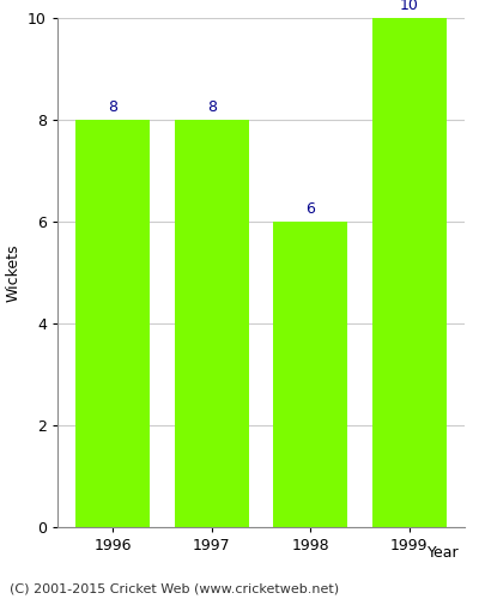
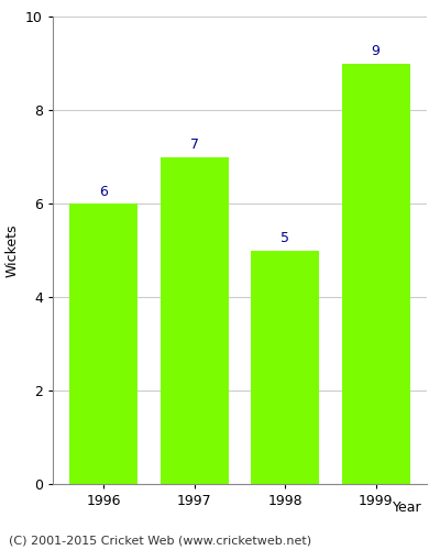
1996: 8 -> 6
1997: 8 -> 7
1998: 6 -> 5
1999: 10 -> 9
